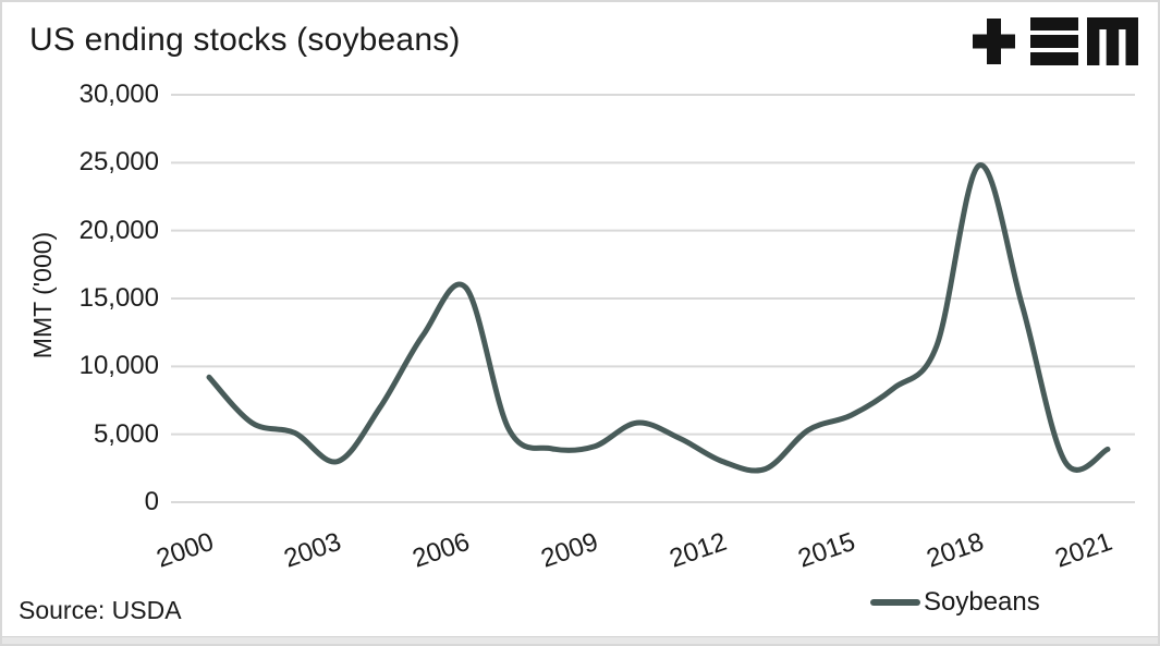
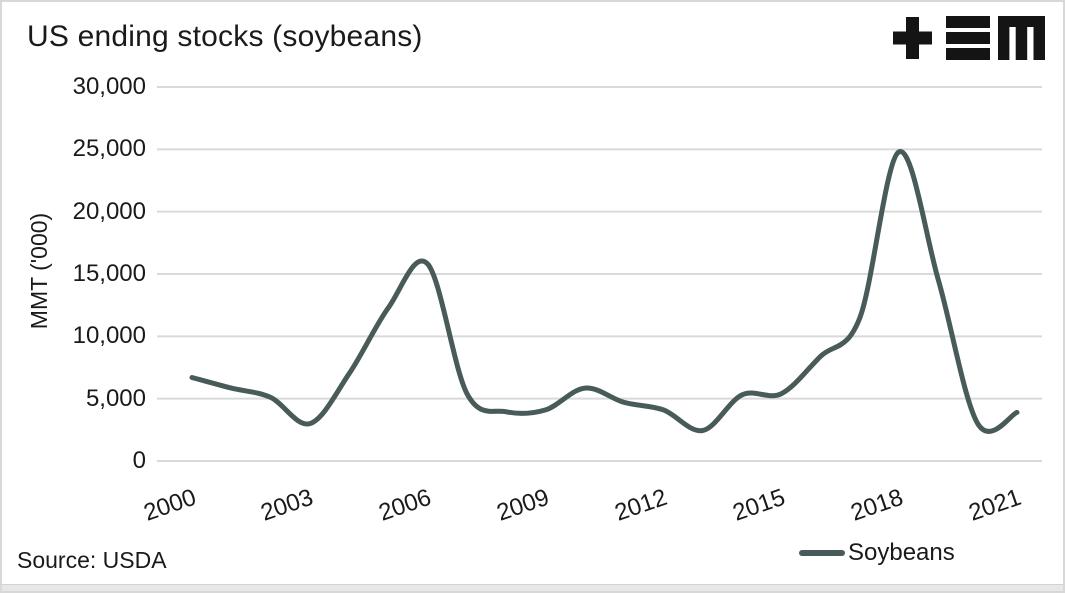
2000: 9200 -> 6700
2012: 3000 -> 4100
2015: 6400 -> 5400
